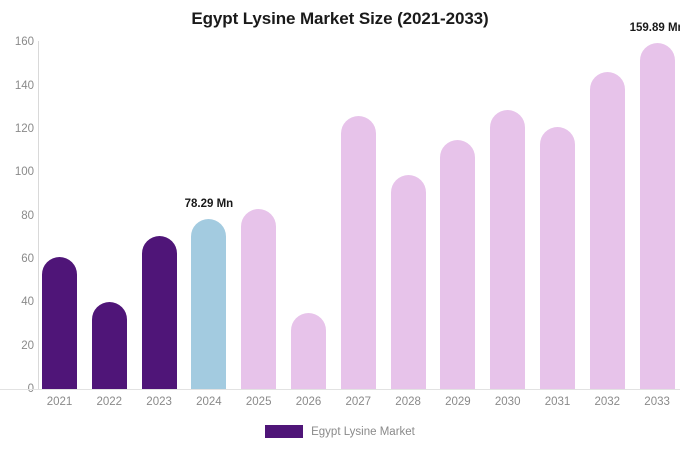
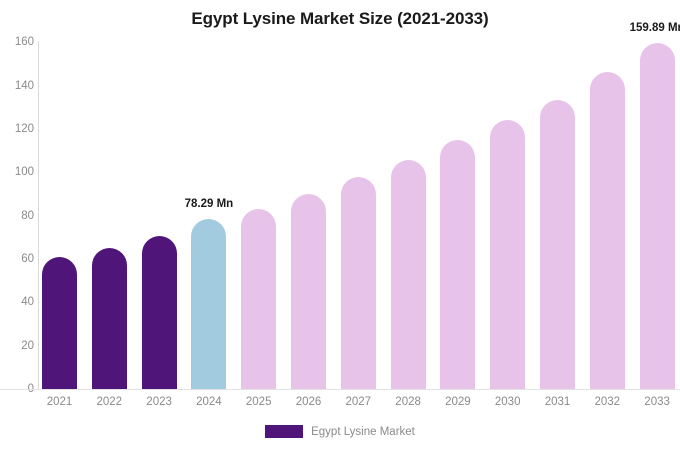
2022: 40 -> 65
2026: 35 -> 90
2027: 126 -> 98
2028: 99 -> 106
2030: 129 -> 124
2031: 121 -> 134
